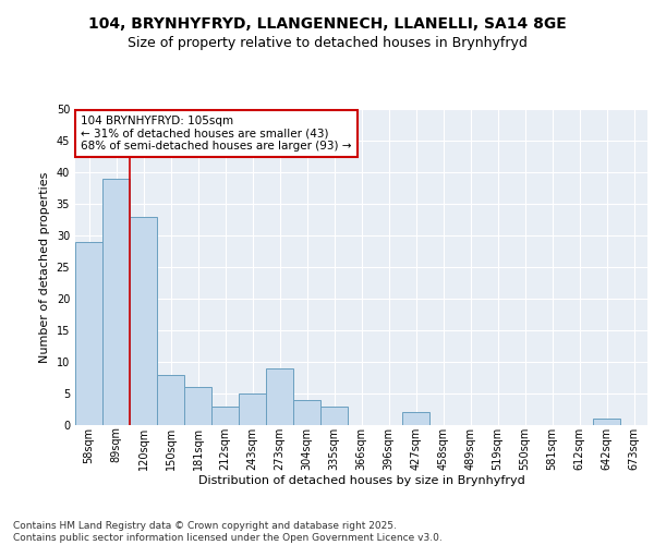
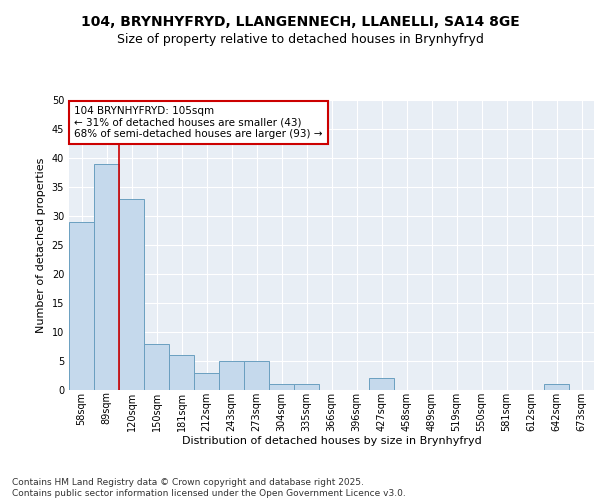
273sqm: 9 -> 5
304sqm: 4 -> 1
335sqm: 3 -> 1
